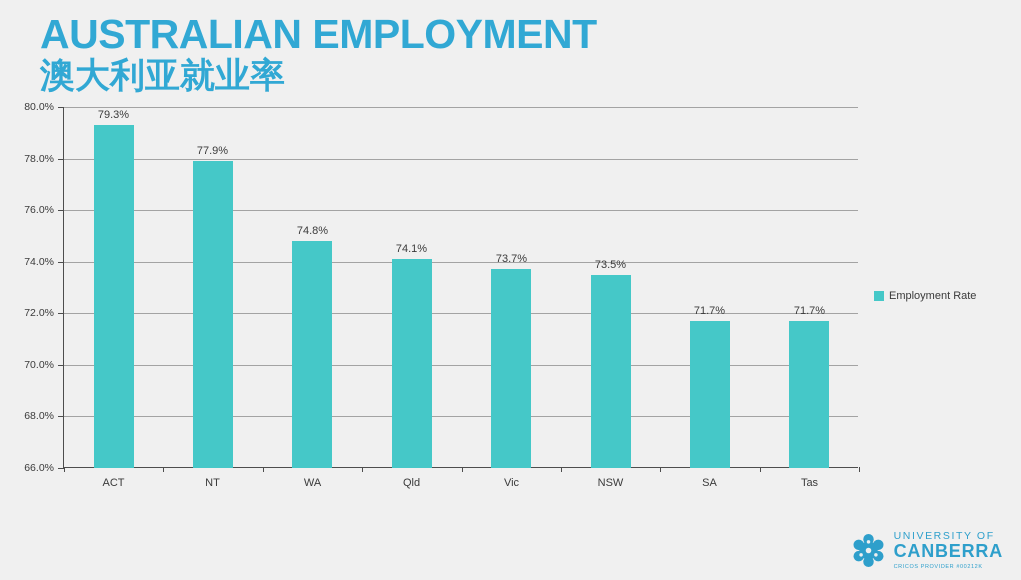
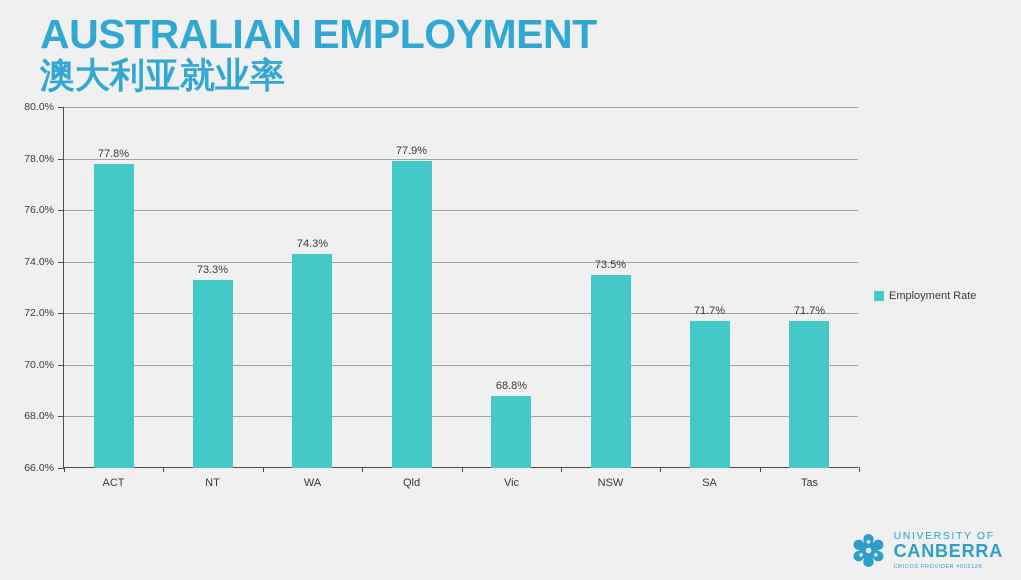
ACT: 79.3% -> 77.8%
NT: 77.9% -> 73.3%
WA: 74.8% -> 74.3%
Qld: 74.1% -> 77.9%
Vic: 73.7% -> 68.8%
